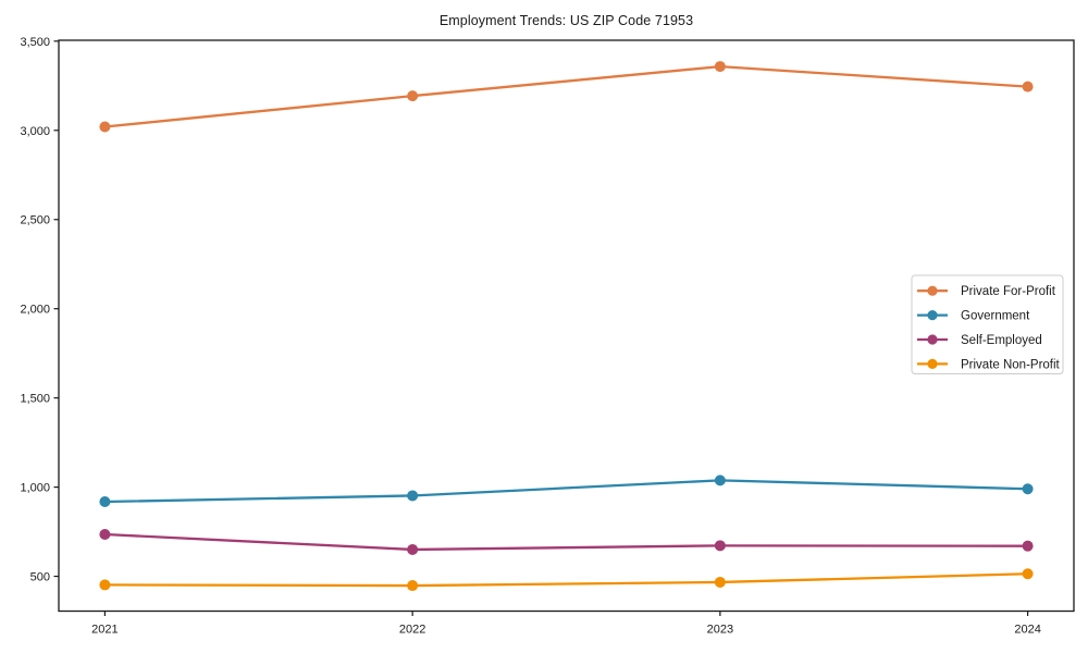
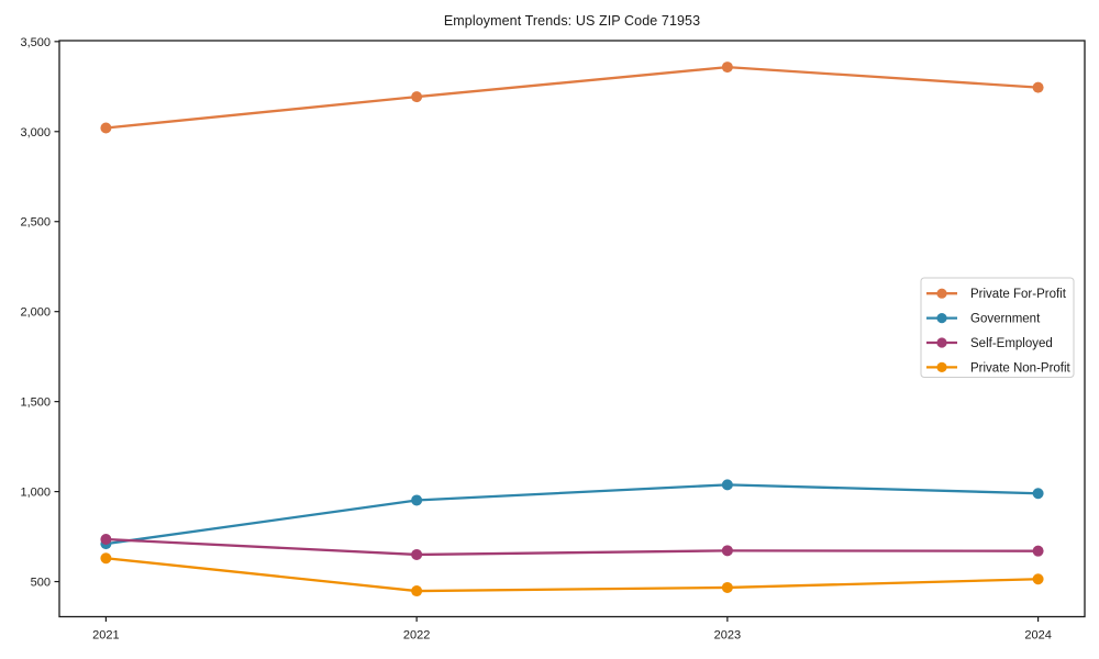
Government/2021: 920 -> 710
Private Non-Profit/2021: 450 -> 630
